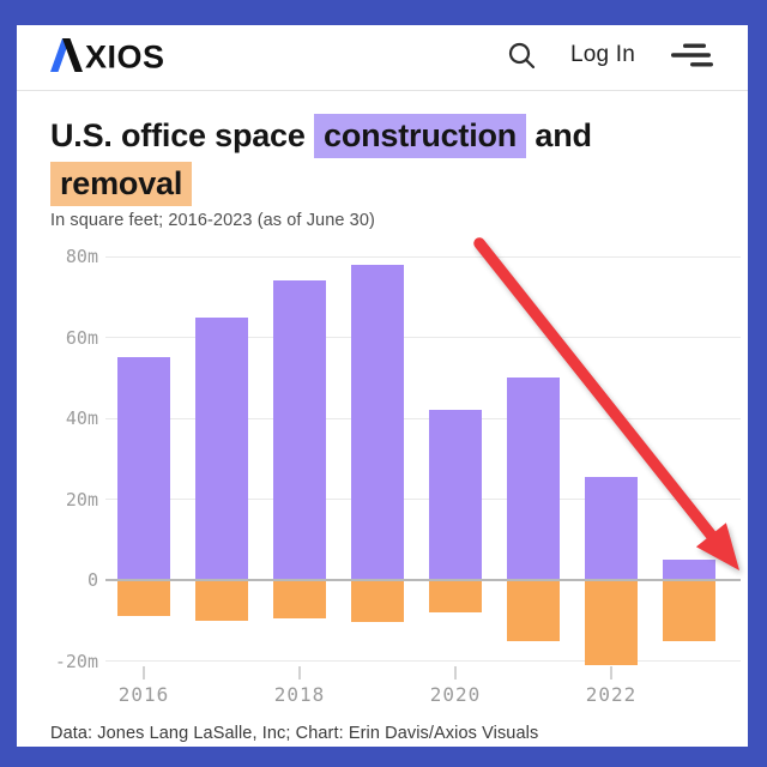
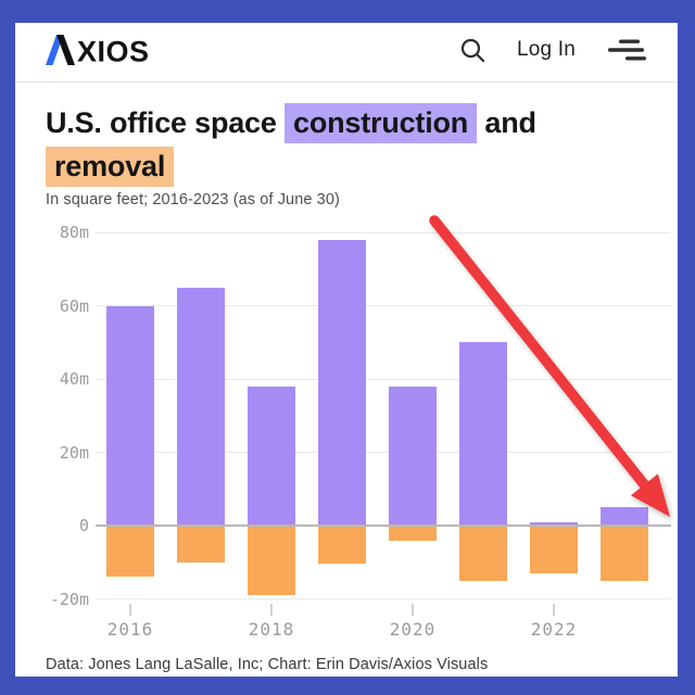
construction/2016: 55m -> 60m
removal/2016: -9m -> -14m
construction/2018: 74m -> 38m
removal/2018: -10m -> -19m
construction/2020: 42m -> 38m
removal/2020: -8m -> -4m
construction/2022: 26m -> 1m
removal/2022: -21m -> -13m
